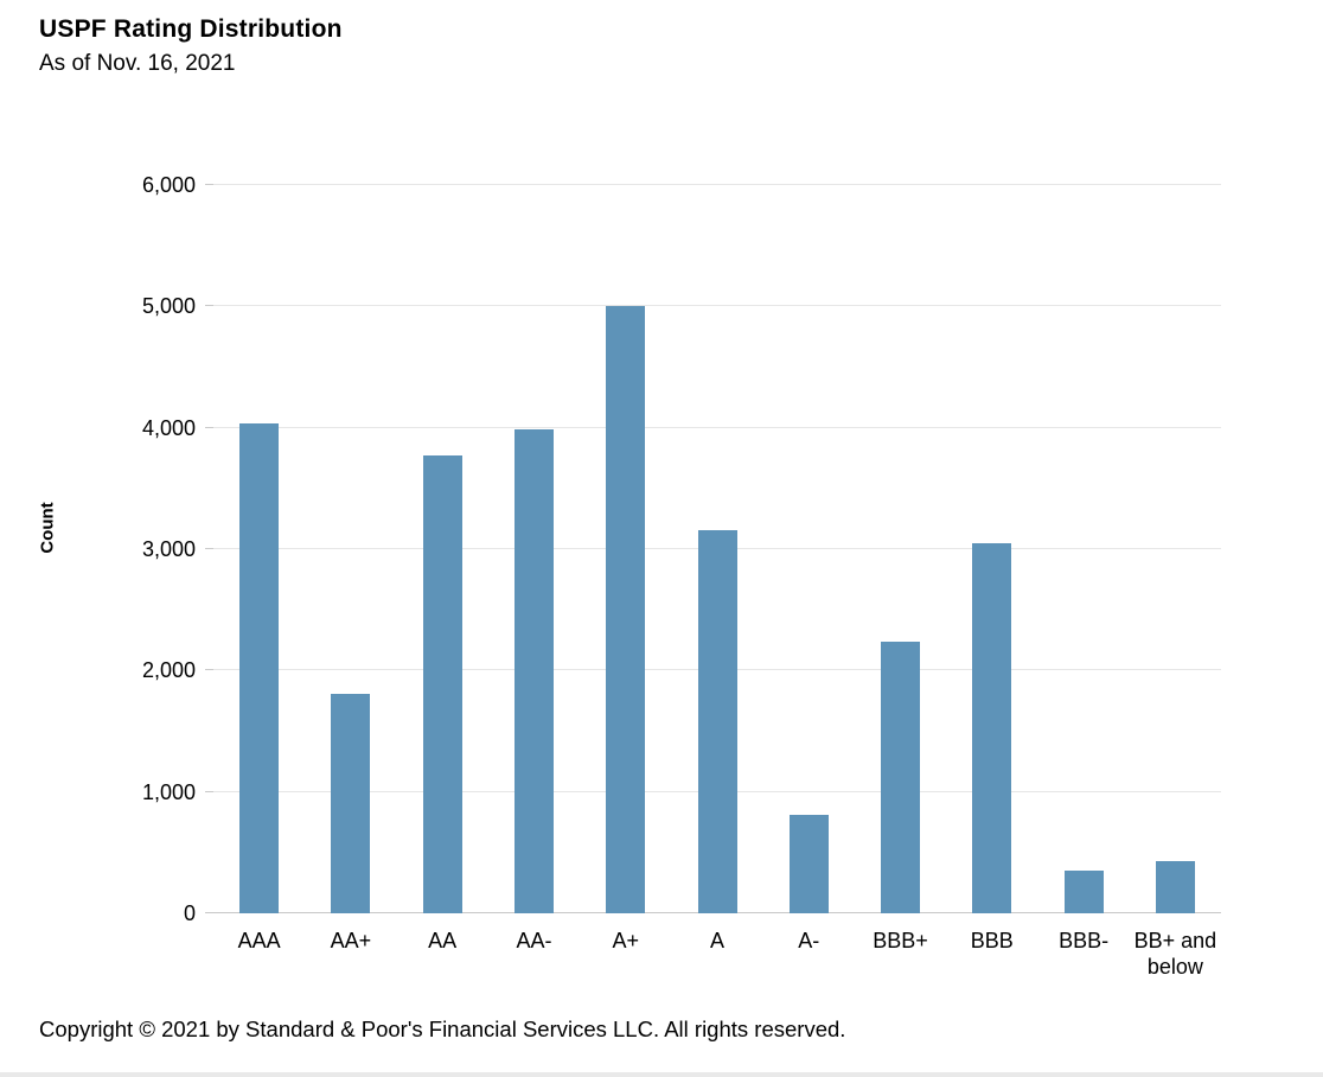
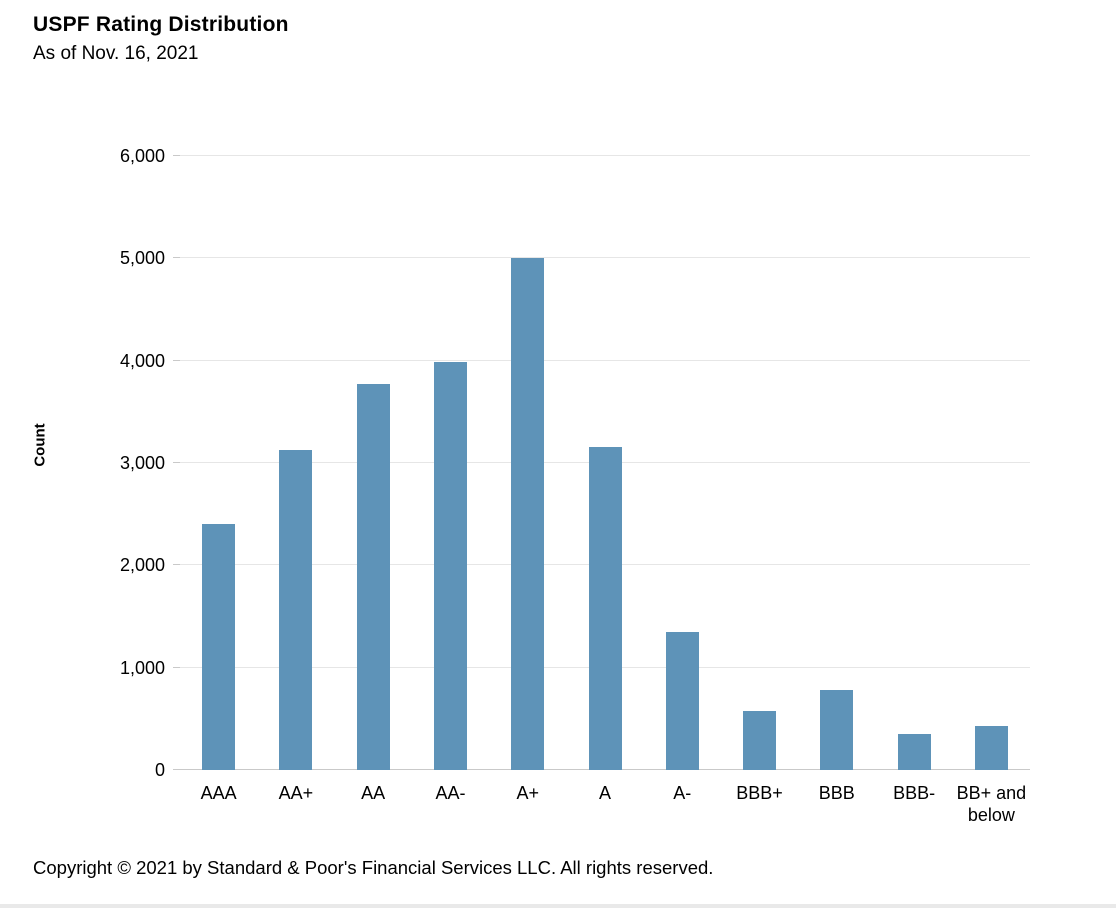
AAA: 4040 -> 2400
AA+: 1810 -> 3130
A-: 810 -> 1350
BBB+: 2240 -> 580
BBB: 3050 -> 780
